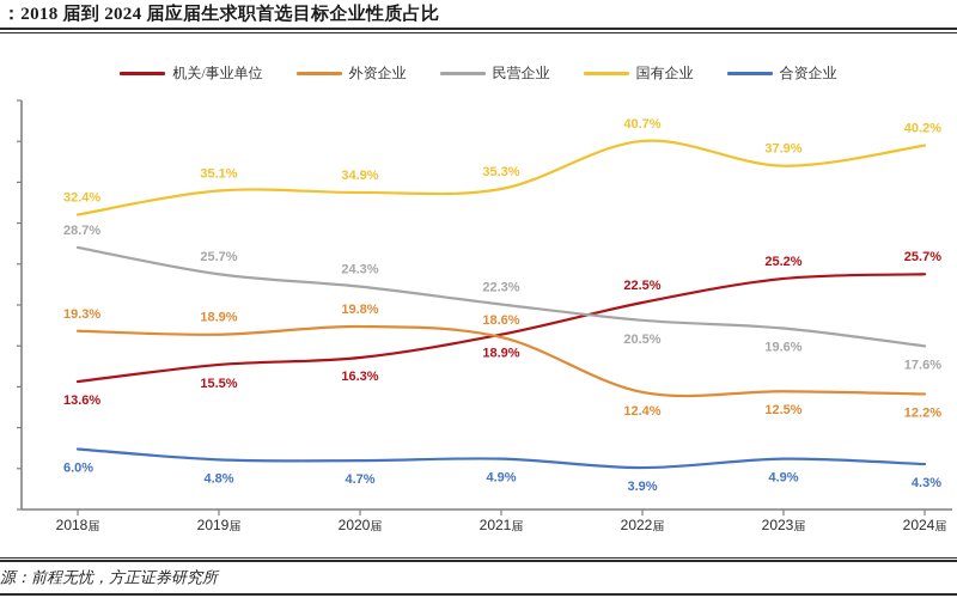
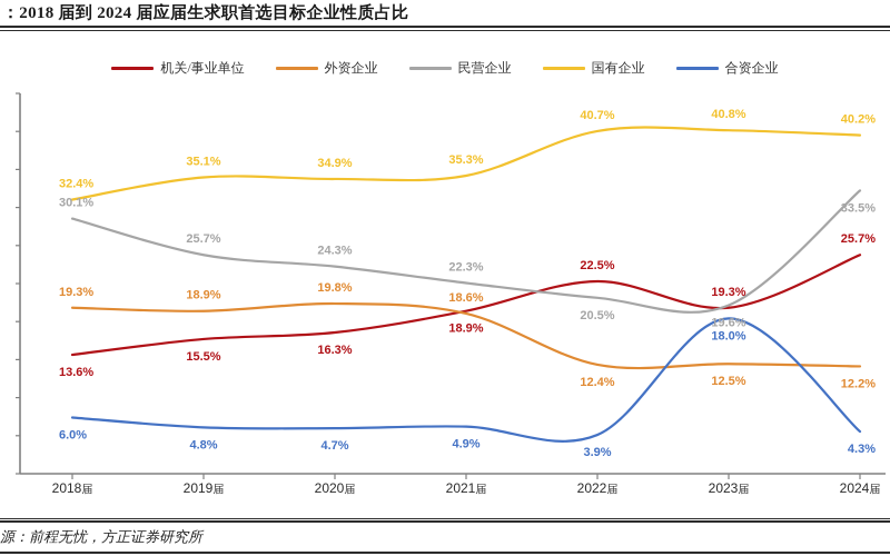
民营企业/2018届: 28.7% -> 30.1%
机关/事业单位/2023届: 25.2% -> 19.3%
国有企业/2023届: 37.9% -> 40.8%
合资企业/2023届: 4.9% -> 18.0%
民营企业/2024届: 17.6% -> 33.5%
